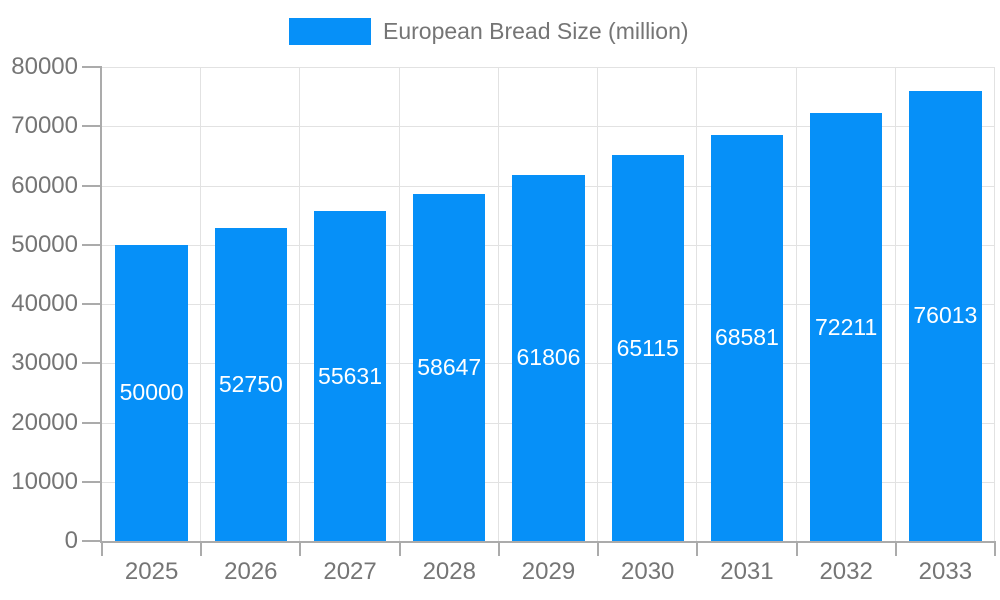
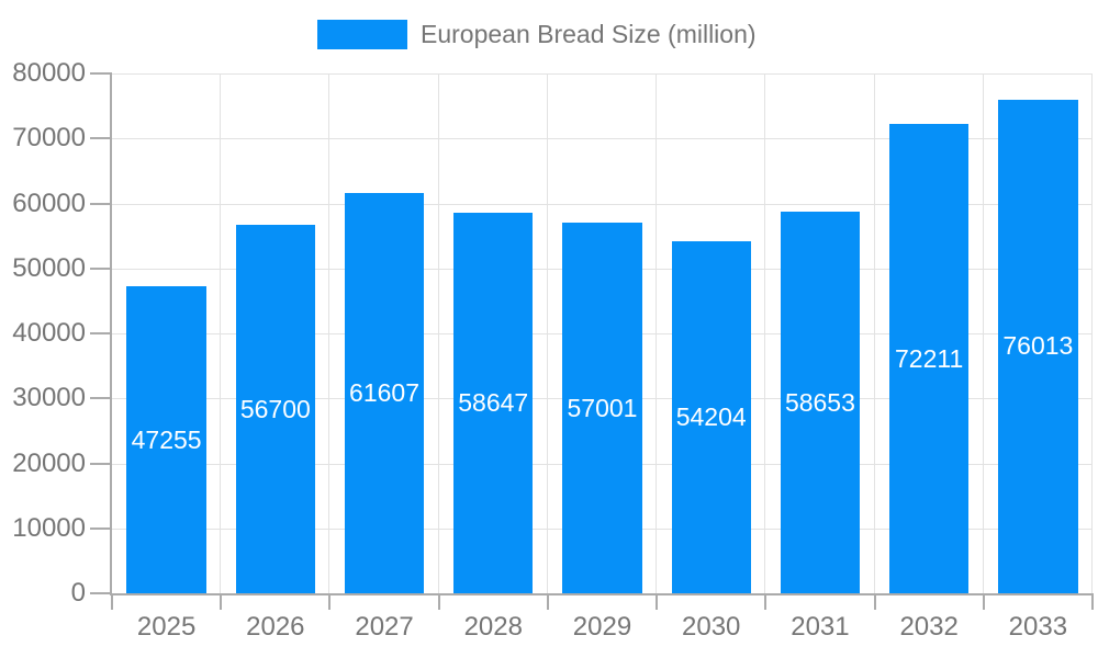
2025: 50000 -> 47255
2026: 52750 -> 56700
2027: 55631 -> 61607
2029: 61806 -> 57001
2030: 65115 -> 54204
2031: 68581 -> 58653
